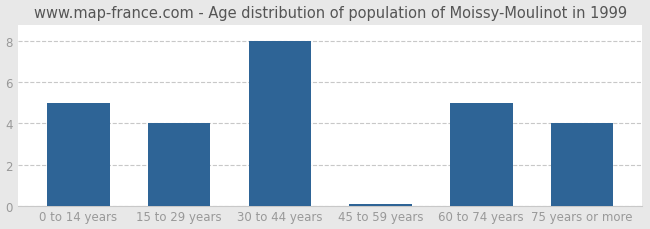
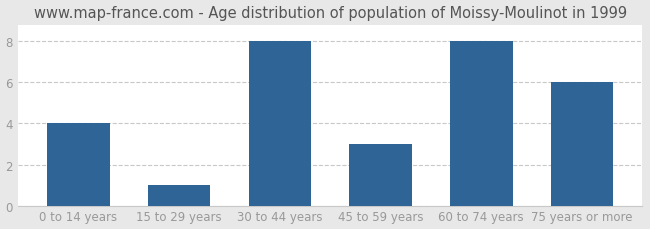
0 to 14 years: 5.0 -> 4.0
15 to 29 years: 4.0 -> 1.0
45 to 59 years: 0.1 -> 3.0
60 to 74 years: 5.0 -> 8.0
75 years or more: 4.0 -> 6.0
